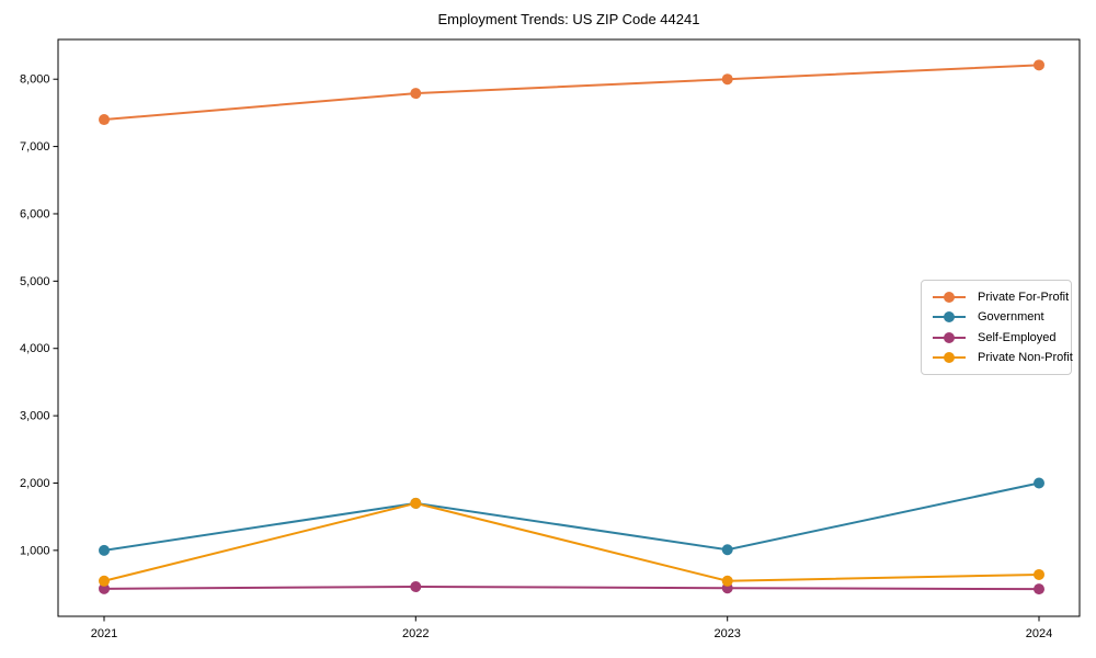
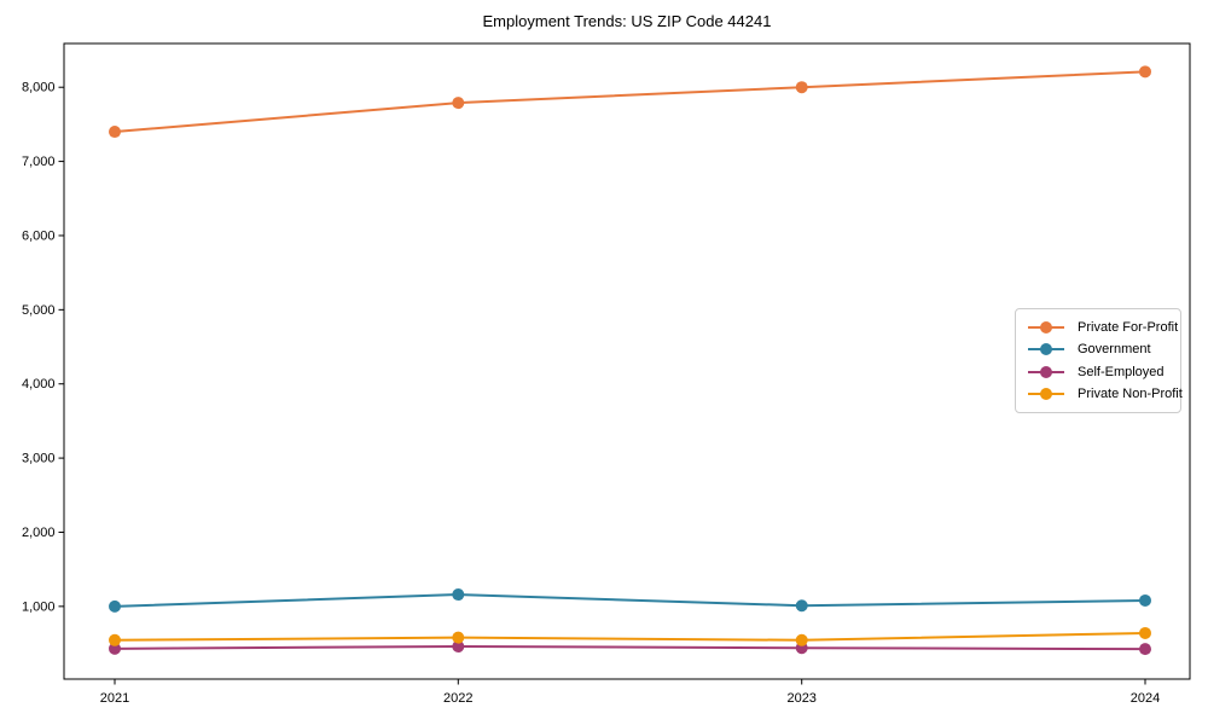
Government/2022: 1700 -> 1200
Private Non-Profit/2022: 1700 -> 600
Government/2024: 2000 -> 1100
